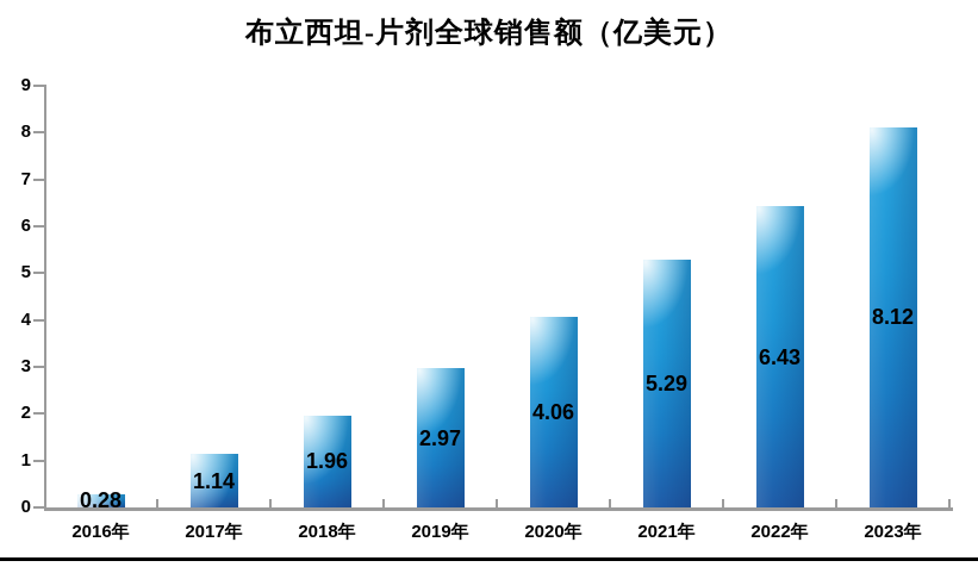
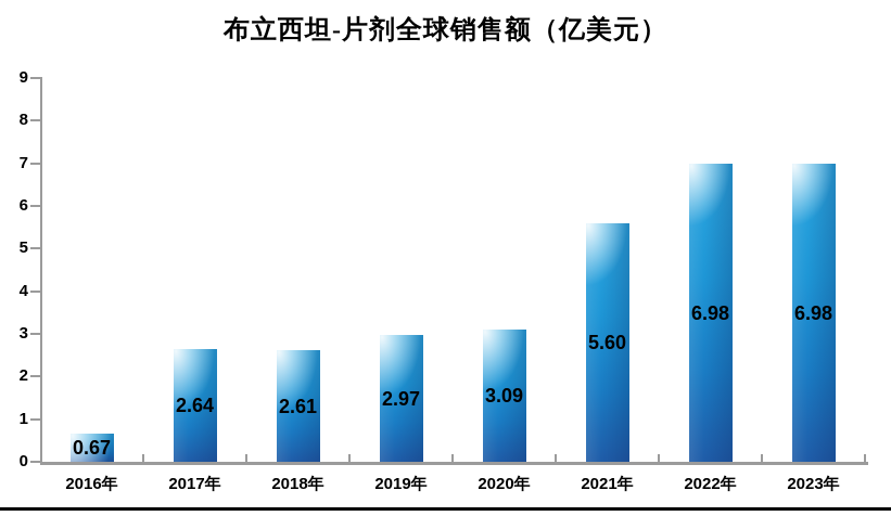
2016年: 0.28 -> 0.67
2017年: 1.14 -> 2.64
2018年: 1.96 -> 2.61
2020年: 4.06 -> 3.09
2021年: 5.29 -> 5.60
2022年: 6.43 -> 6.98
2023年: 8.12 -> 6.98
